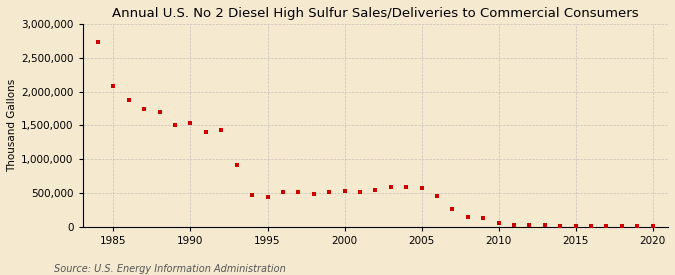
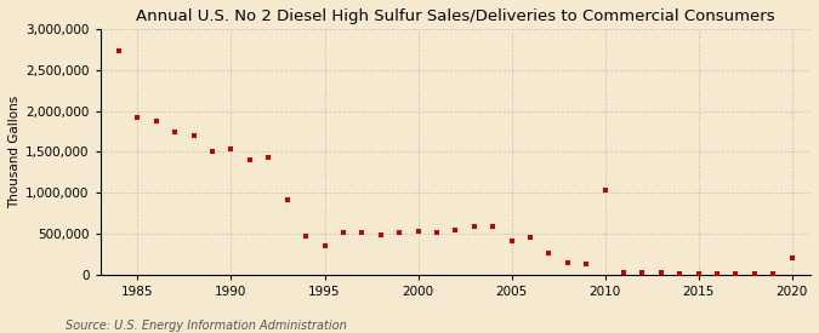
1985: 2,090,000 -> 1,920,000
1995: 450,000 -> 360,000
2005: 570,000 -> 420,000
2010: 60,000 -> 1,040,000
2020: 10,000 -> 200,000
